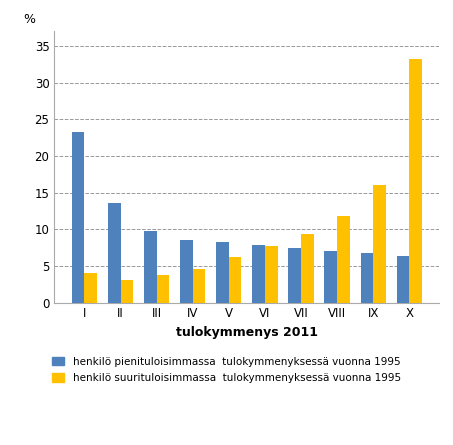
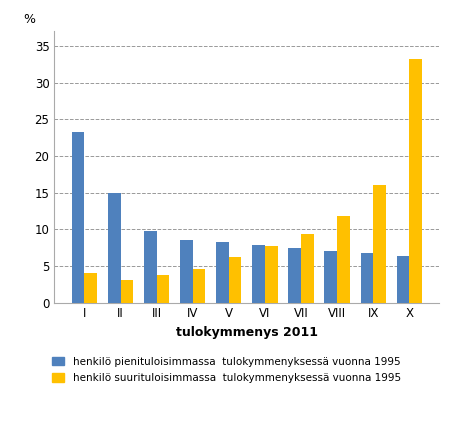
henkilö pienituloisimmassa tulokymmenyksessä vuonna 1995/II: 13.6 -> 14.9
